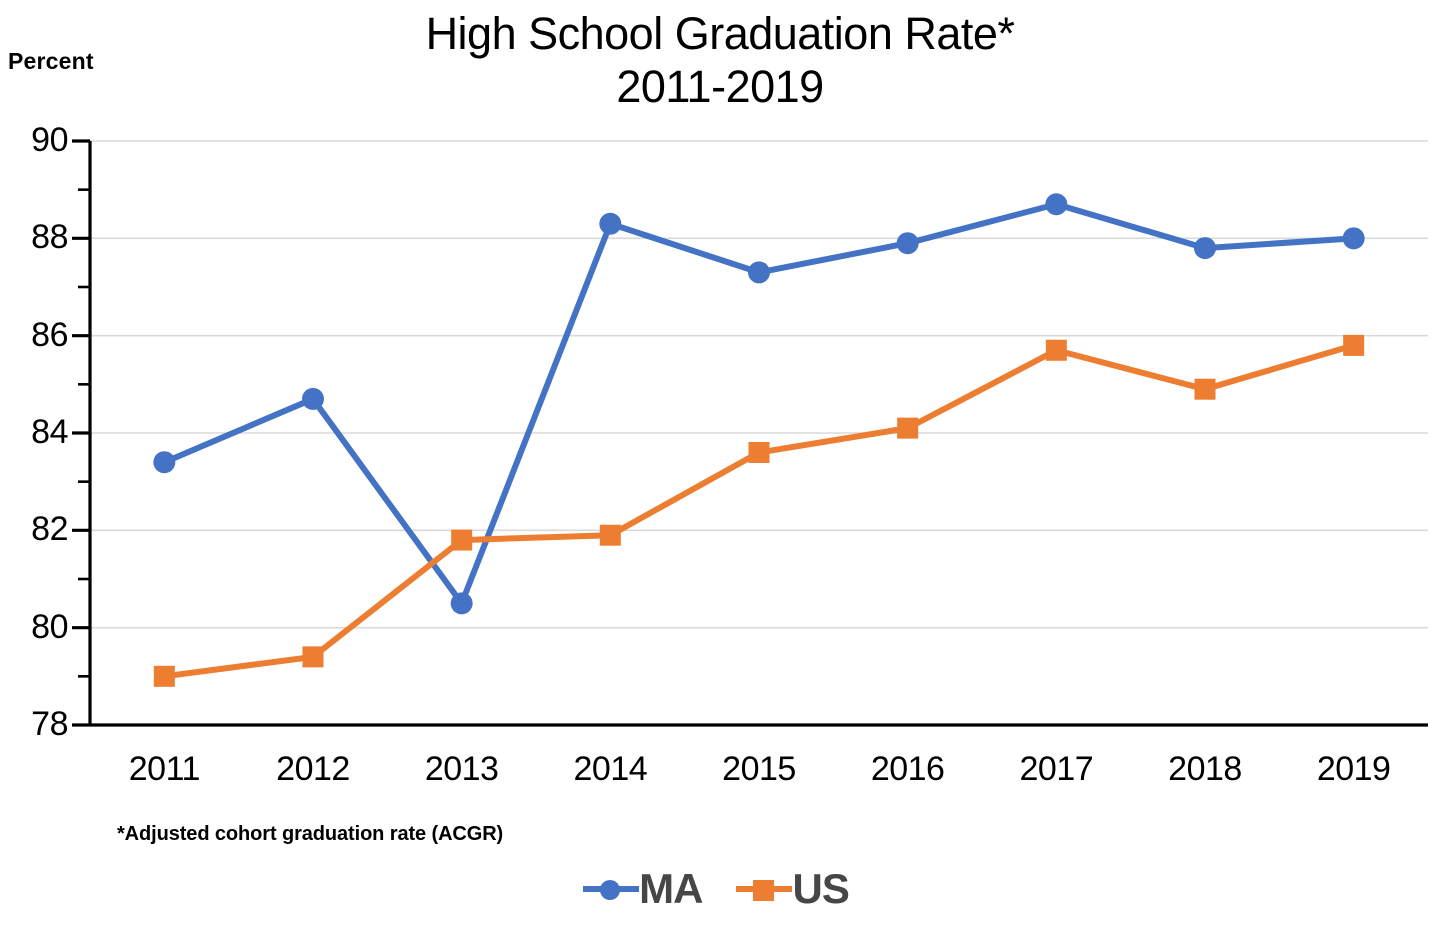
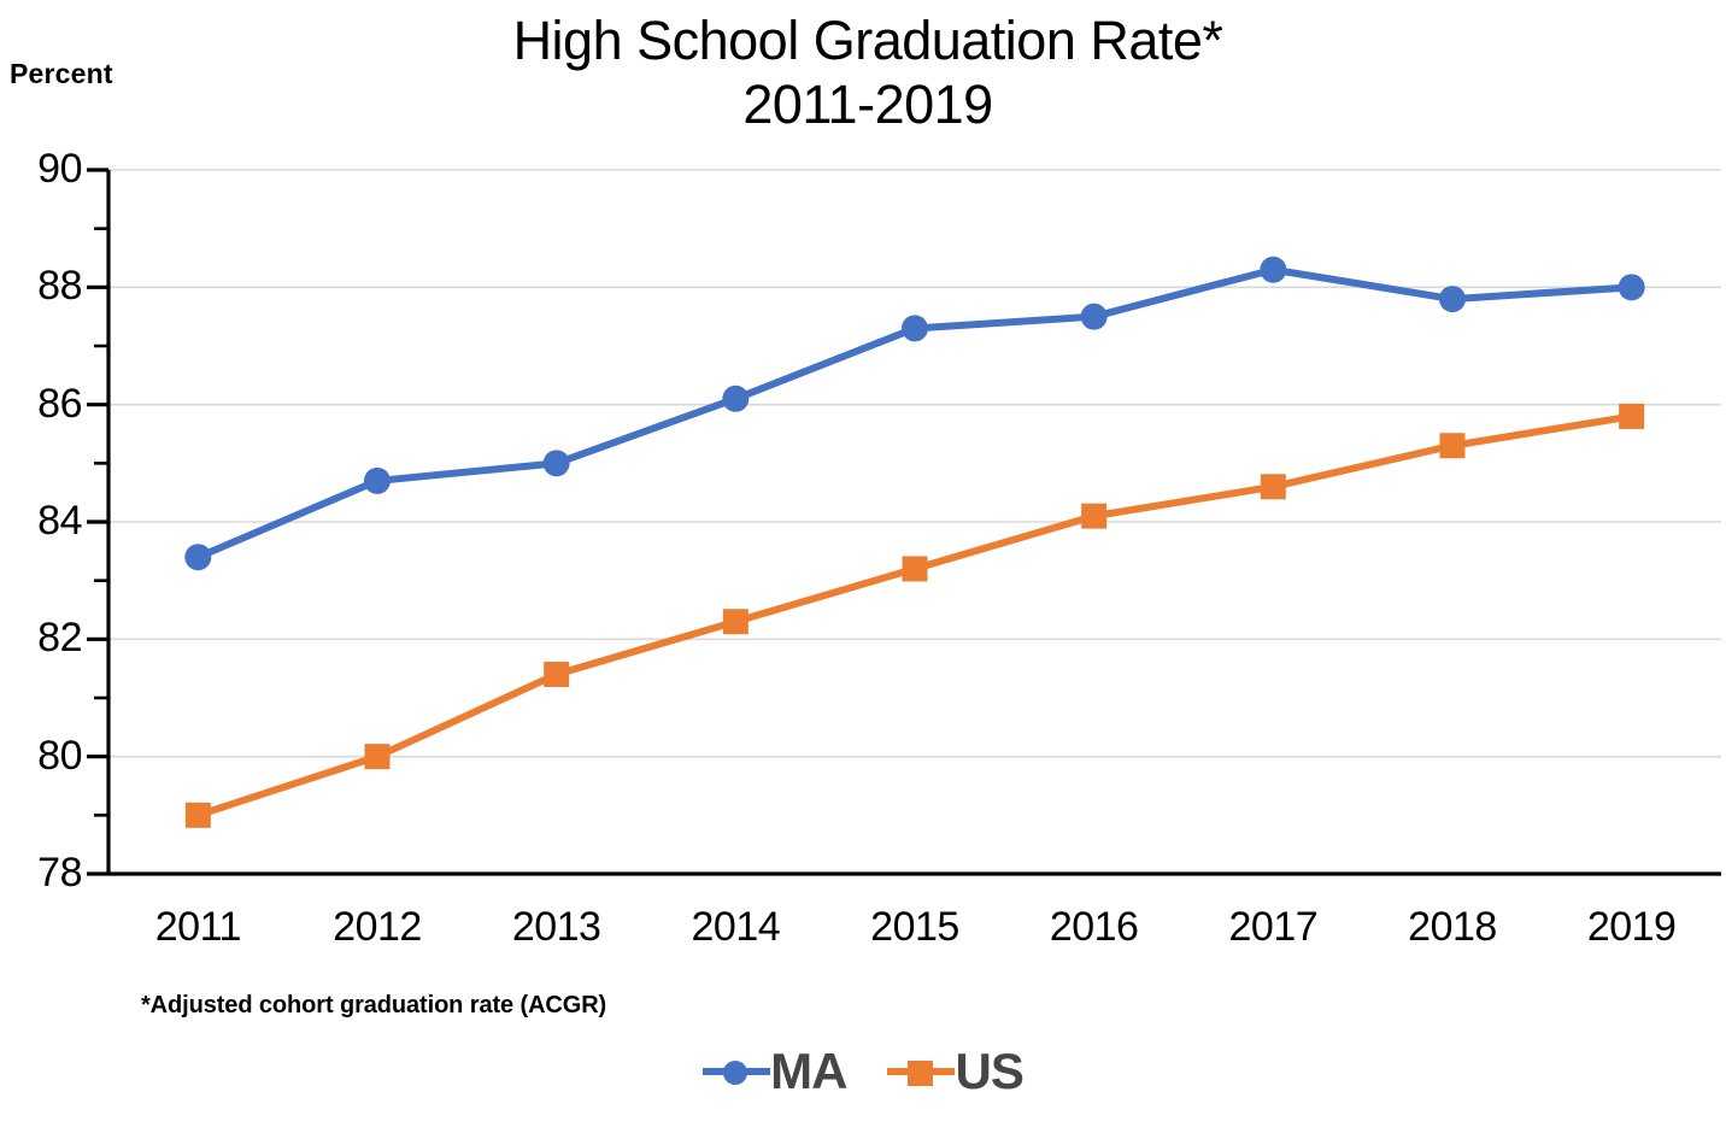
US/2012: 79.4 -> 80.0
MA/2013: 80.5 -> 85.0
US/2013: 81.8 -> 81.4
MA/2014: 88.3 -> 86.1
US/2014: 81.9 -> 82.3
US/2015: 83.6 -> 83.2
MA/2016: 87.9 -> 87.5
MA/2017: 88.7 -> 88.3
US/2017: 85.7 -> 84.6
US/2018: 84.9 -> 85.3
